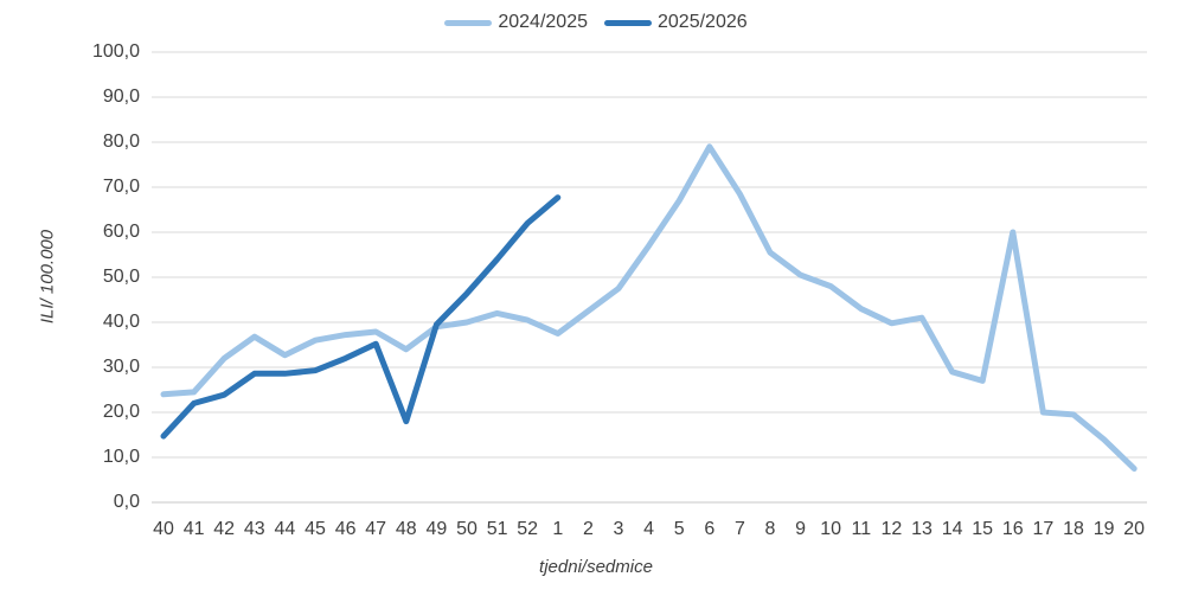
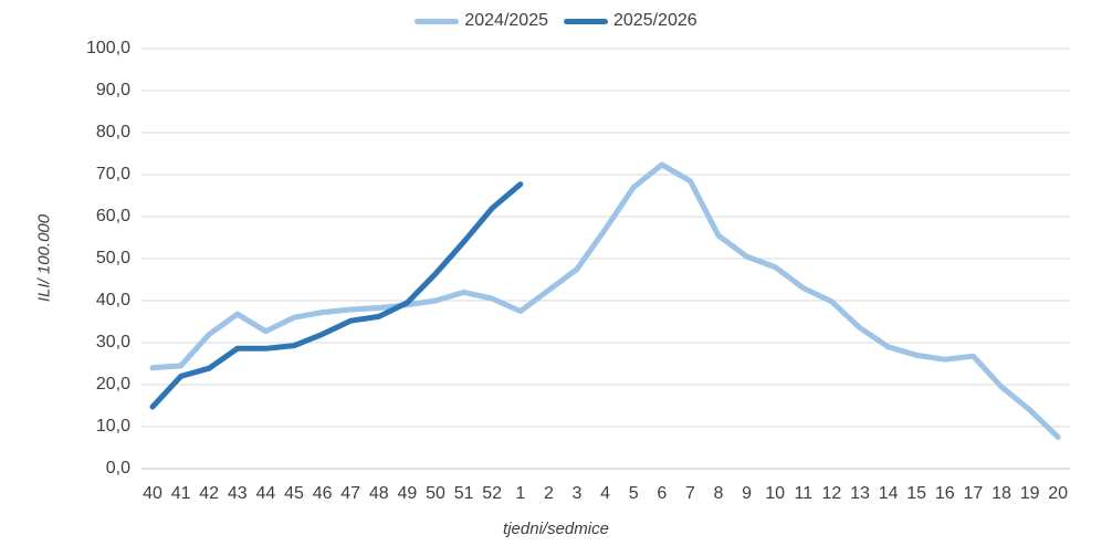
2024/2025/48: 34 -> 38
2025/2026/48: 18 -> 36
2024/2025/6: 79 -> 72
2024/2025/13: 41 -> 34
2024/2025/16: 60 -> 26
2024/2025/17: 20 -> 27
